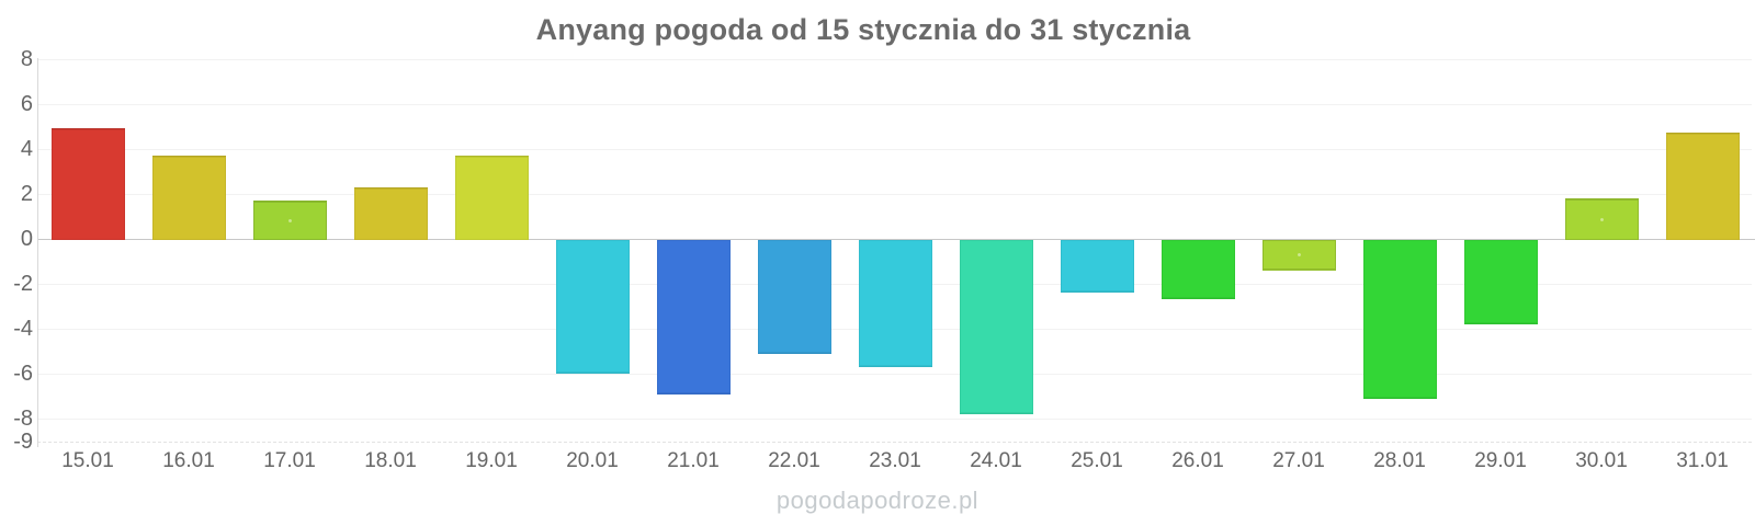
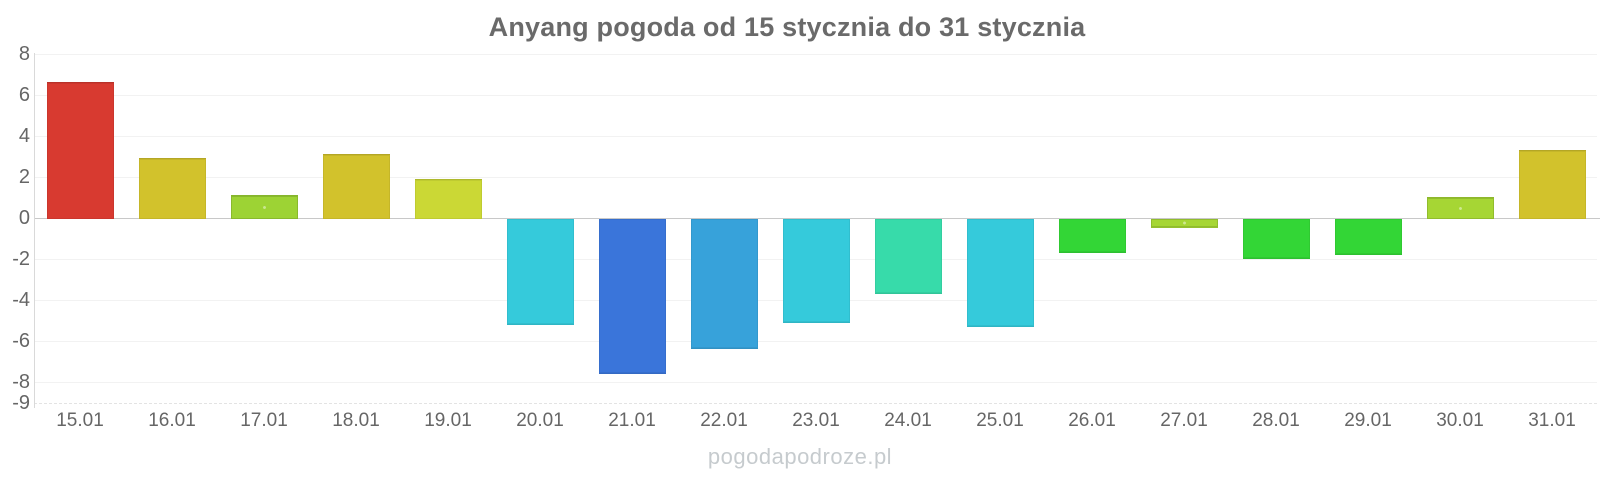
15.01: 4.9 -> 6.6
16.01: 3.7 -> 2.9
17.01: 1.7 -> 1.1
18.01: 2.3 -> 3.1
19.01: 3.7 -> 1.9
20.01: -5.9 -> -5.1
21.01: -6.8 -> -7.5
22.01: -5.0 -> -6.3
23.01: -5.6 -> -5.0
24.01: -7.7 -> -3.6
25.01: -2.3 -> -5.2
26.01: -2.6 -> -1.6
27.01: -1.3 -> -0.4
28.01: -7.0 -> -1.9
29.01: -3.7 -> -1.7
30.01: 1.8 -> 1.0
31.01: 4.7 -> 3.3
